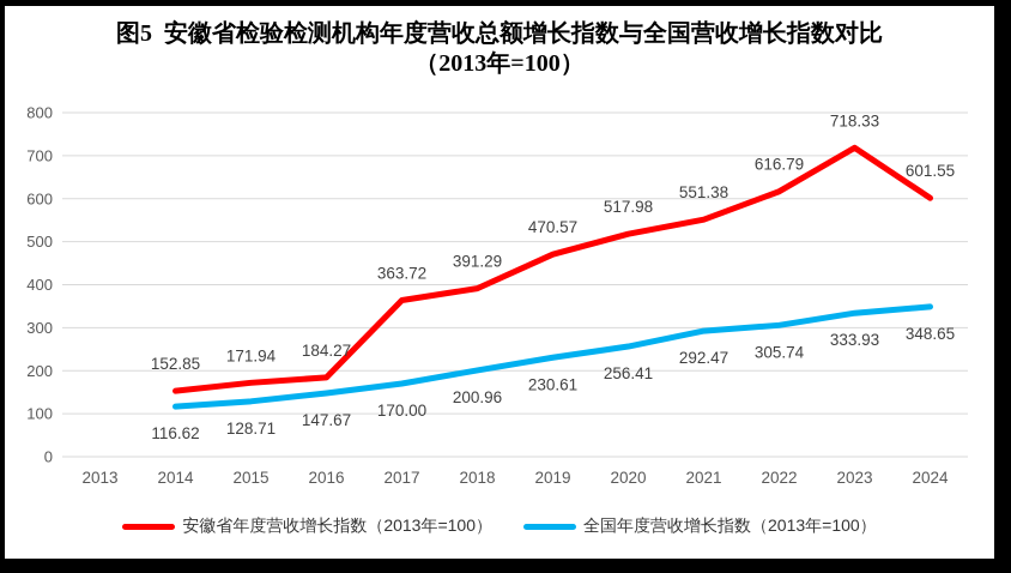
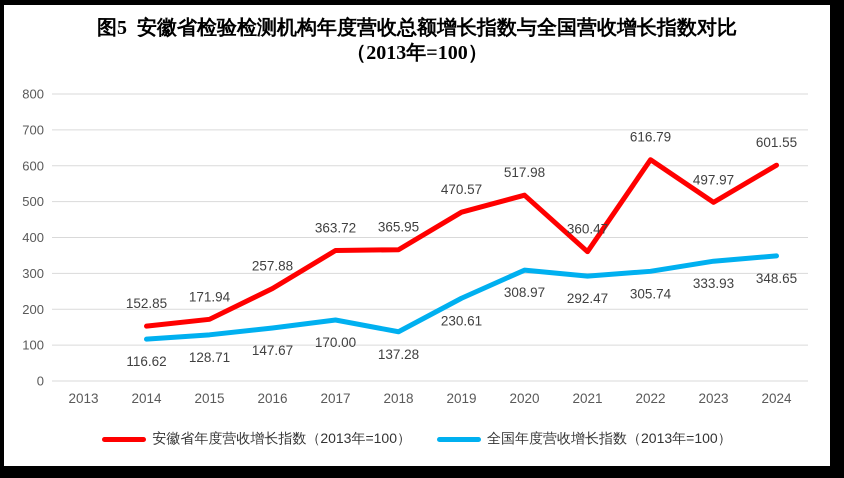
安徽省年度营收增长指数（2013年=100）/2016: 184.27 -> 257.88
安徽省年度营收增长指数（2013年=100）/2018: 391.29 -> 365.95
全国年度营收增长指数（2013年=100）/2018: 200.96 -> 137.28
全国年度营收增长指数（2013年=100）/2020: 256.41 -> 308.97
安徽省年度营收增长指数（2013年=100）/2021: 551.38 -> 360.47
安徽省年度营收增长指数（2013年=100）/2023: 718.33 -> 497.97
